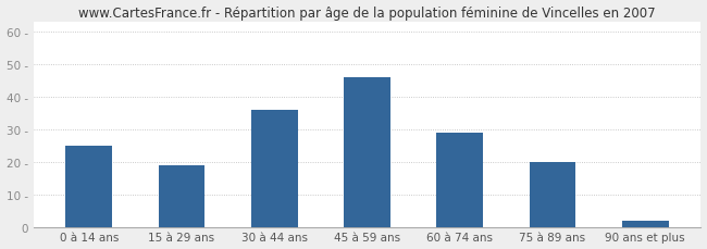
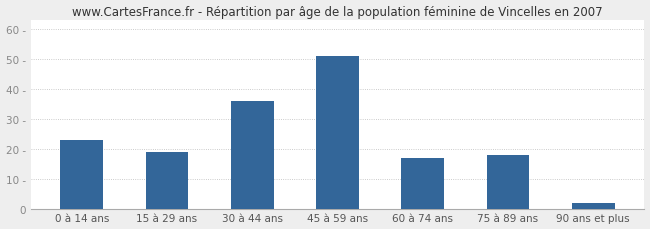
0 à 14 ans: 25 - -> 23 -
45 à 59 ans: 46 - -> 51 -
60 à 74 ans: 29 - -> 17 -
75 à 89 ans: 20 - -> 18 -
